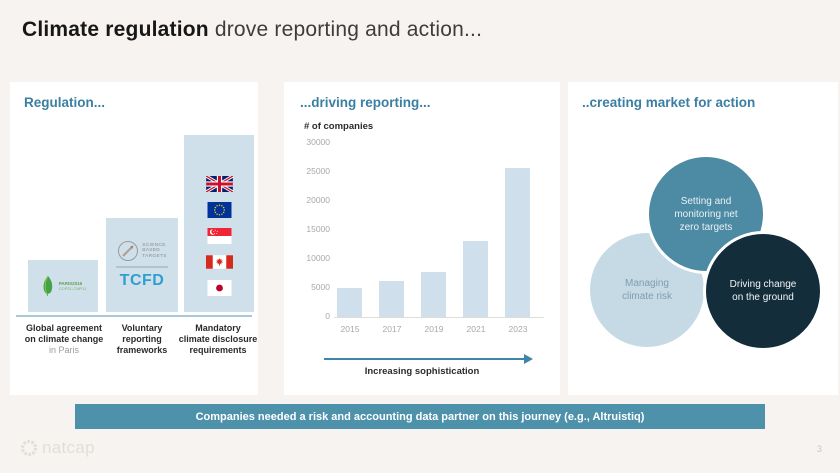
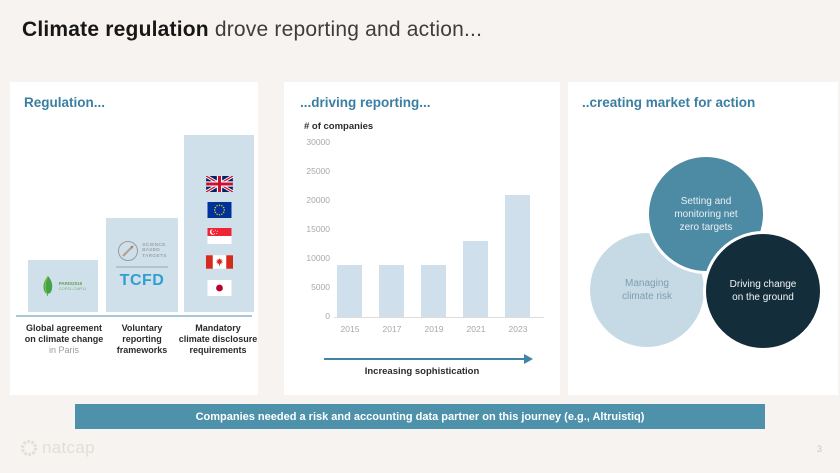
2015: 5000 -> 9000
2017: 6000 -> 9000
2019: 8000 -> 9000
2023: 26000 -> 21000
